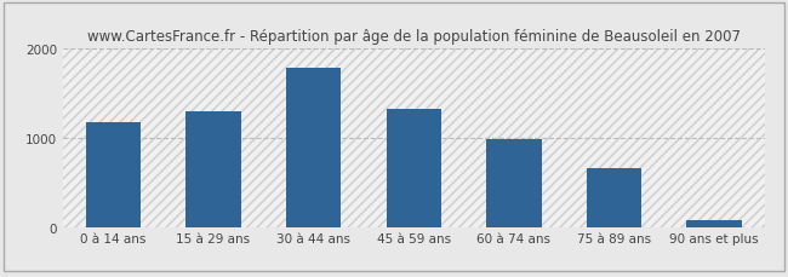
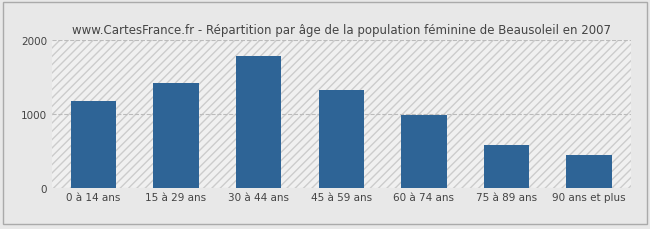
15 à 29 ans: 1300 -> 1420
75 à 89 ans: 660 -> 580
90 ans et plus: 80 -> 440
